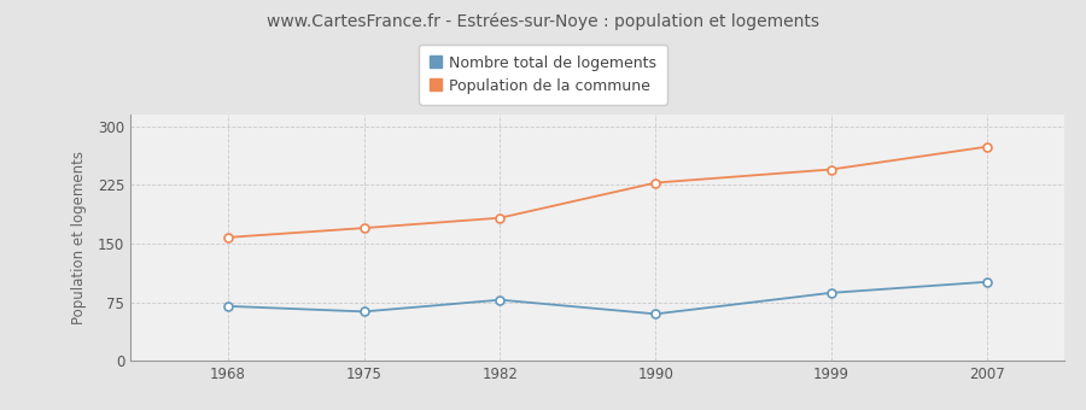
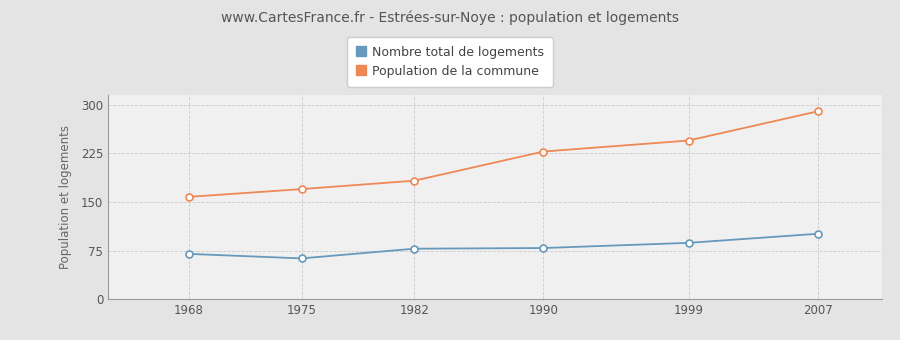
Nombre total de logements/1990: 60 -> 79
Population de la commune/2007: 274 -> 290
